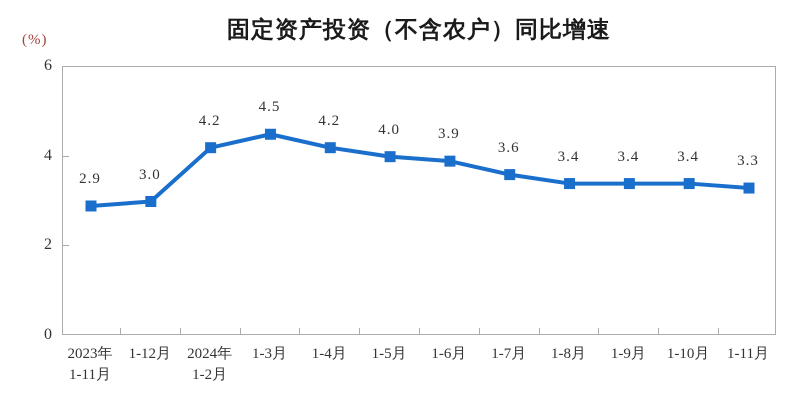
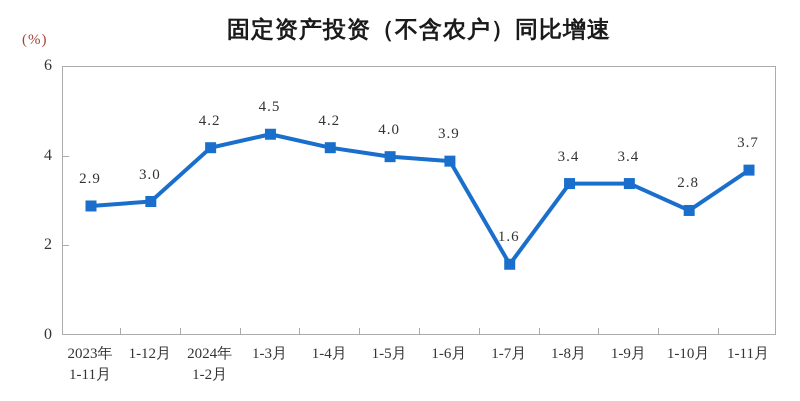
1-7月: 3.6 -> 1.6
1-10月: 3.4 -> 2.8
1-11月: 3.3 -> 3.7
